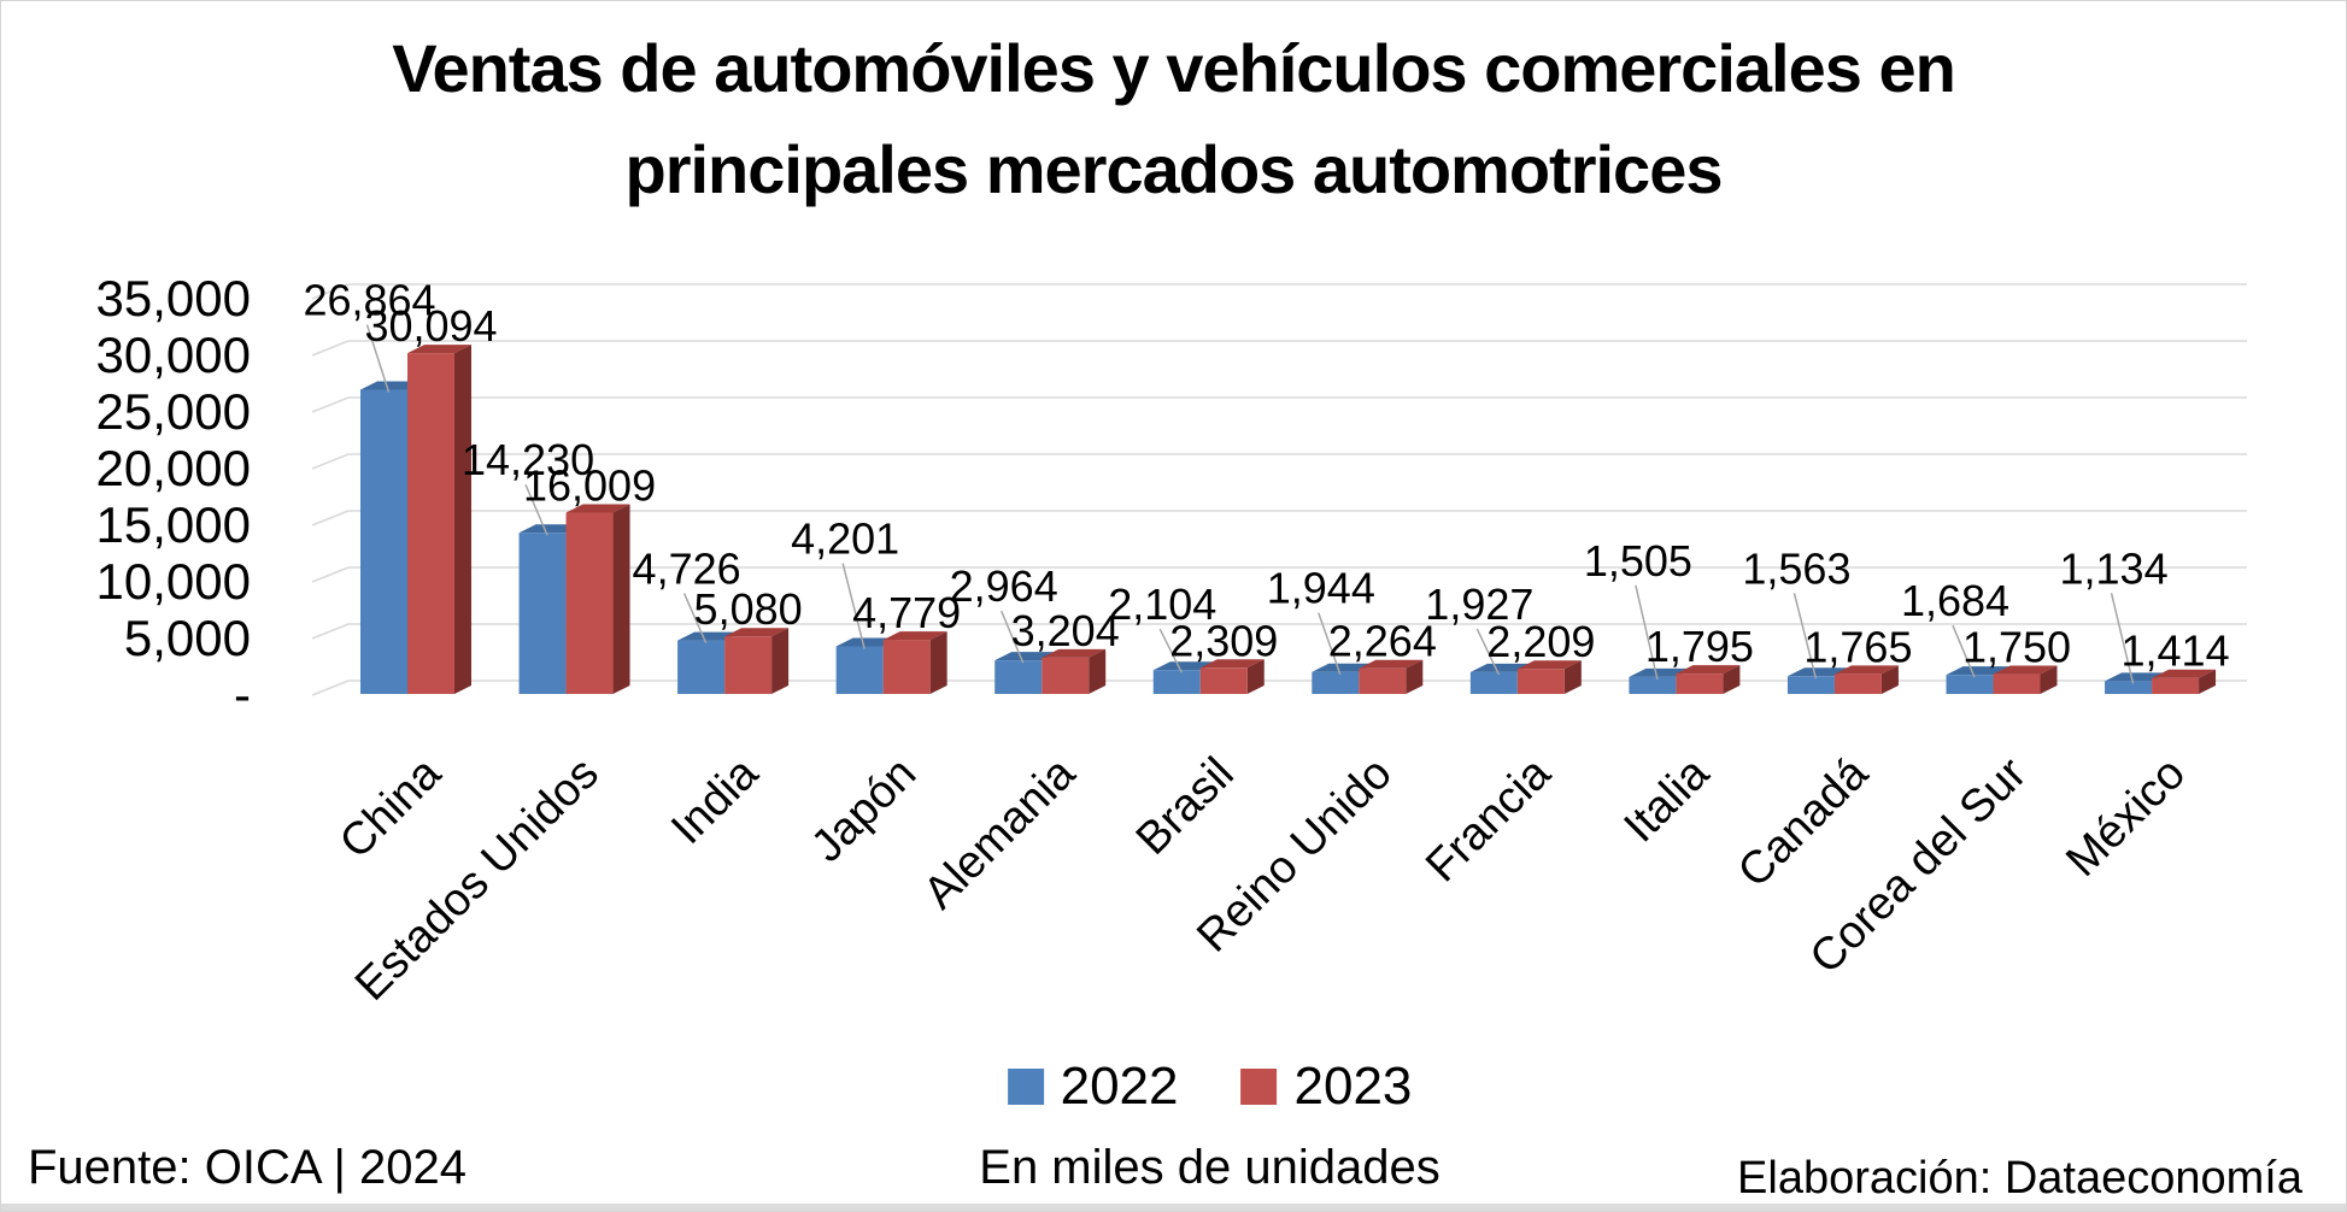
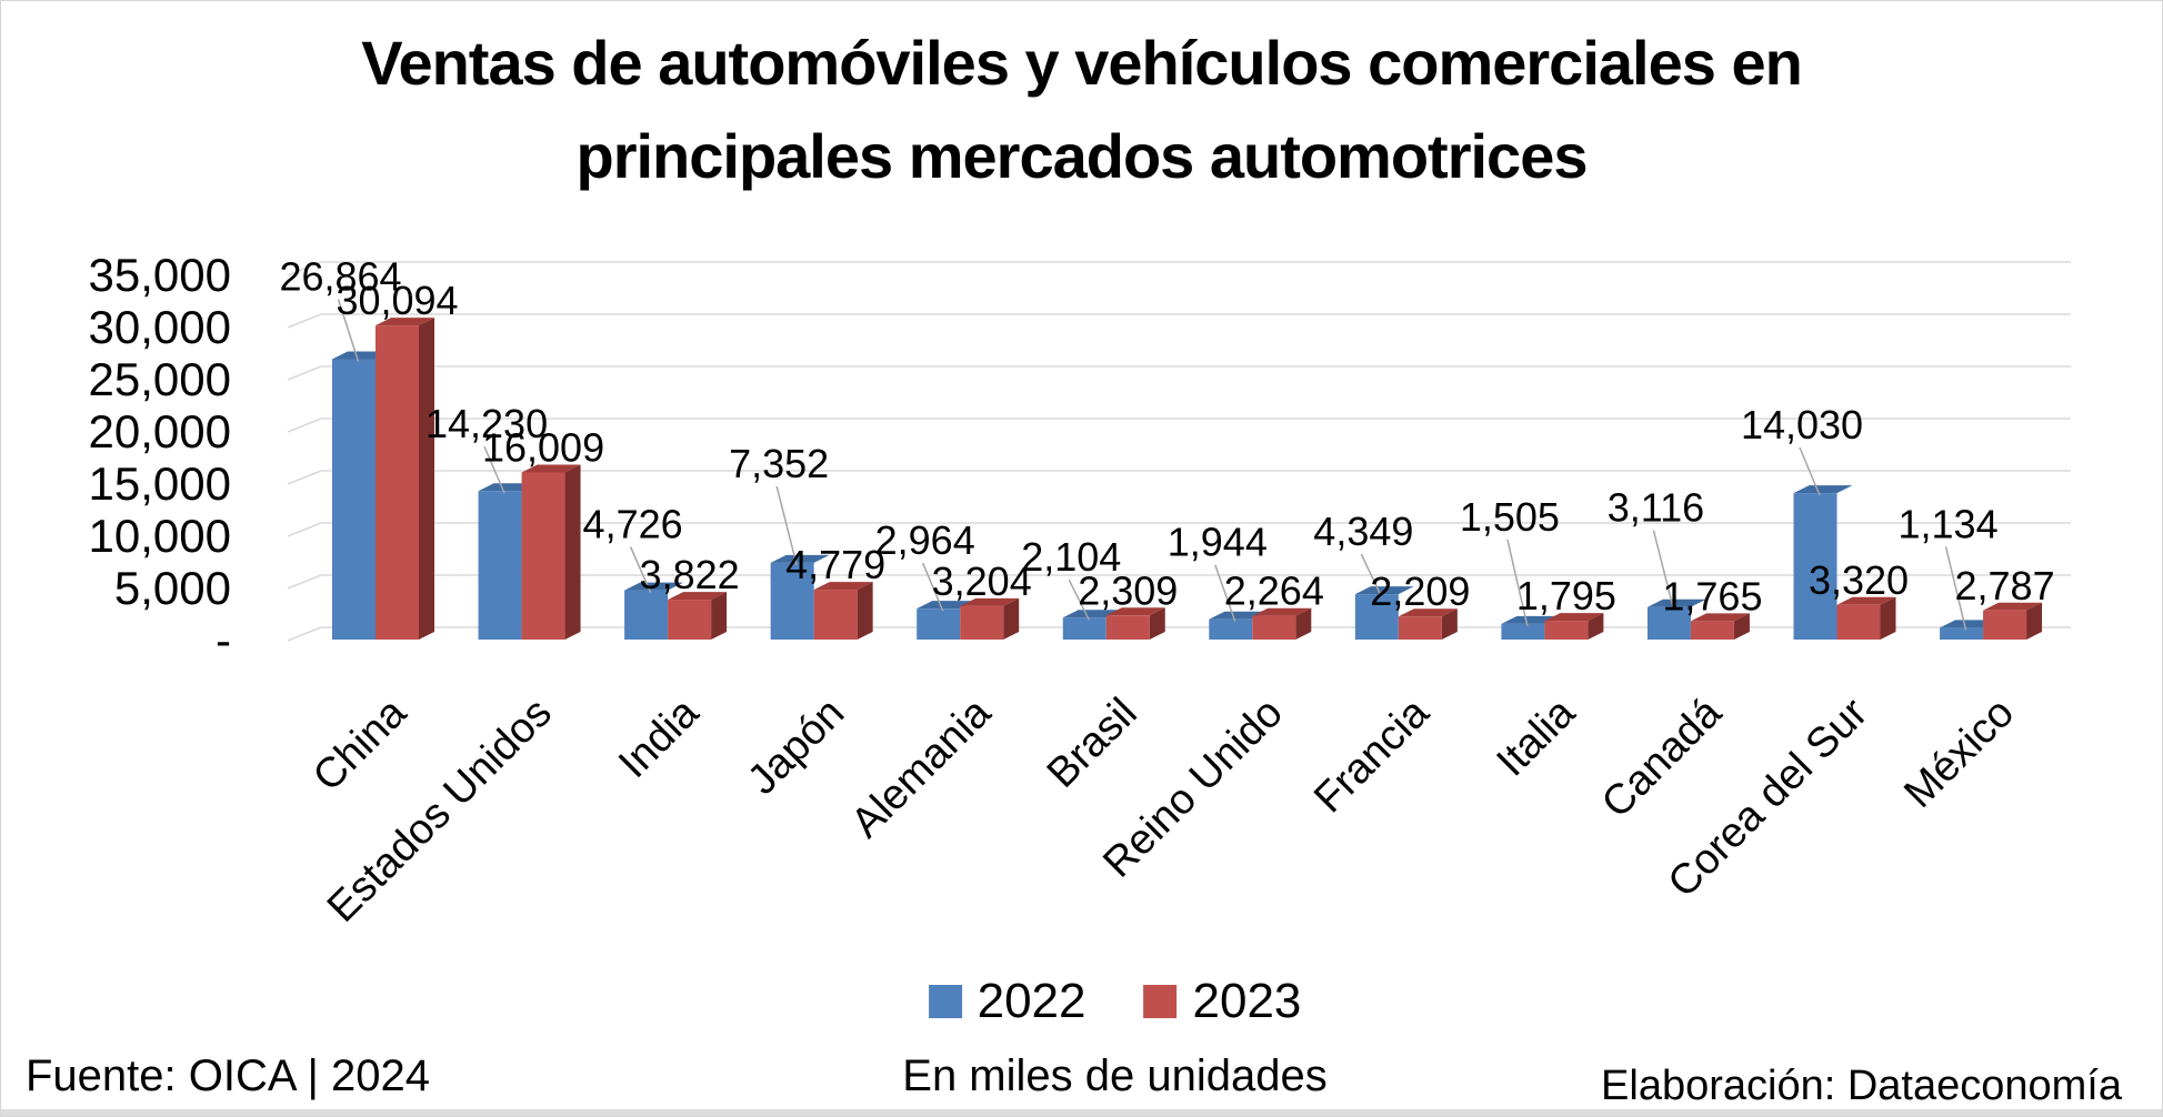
2023/India: 5,080 -> 3,822
2022/Japón: 4,201 -> 7,352
2022/Francia: 1,927 -> 4,349
2022/Canadá: 1,563 -> 3,116
2022/Corea del Sur: 1,684 -> 14,030
2023/Corea del Sur: 1,750 -> 3,320
2023/México: 1,414 -> 2,787
